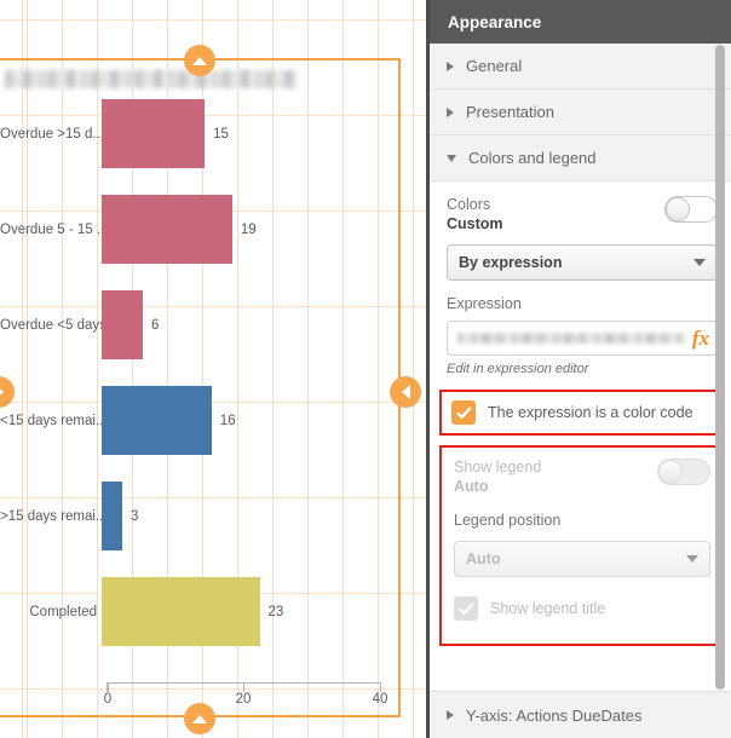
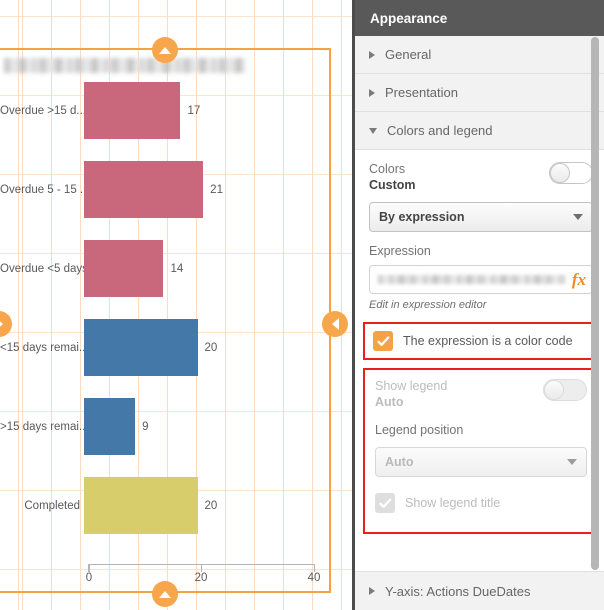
Overdue >15 d...: 15 -> 17
Overdue 5 - 15 ...: 19 -> 21
Overdue <5 days: 6 -> 14
<15 days remai...: 16 -> 20
>15 days remai...: 3 -> 9
Completed: 23 -> 20
